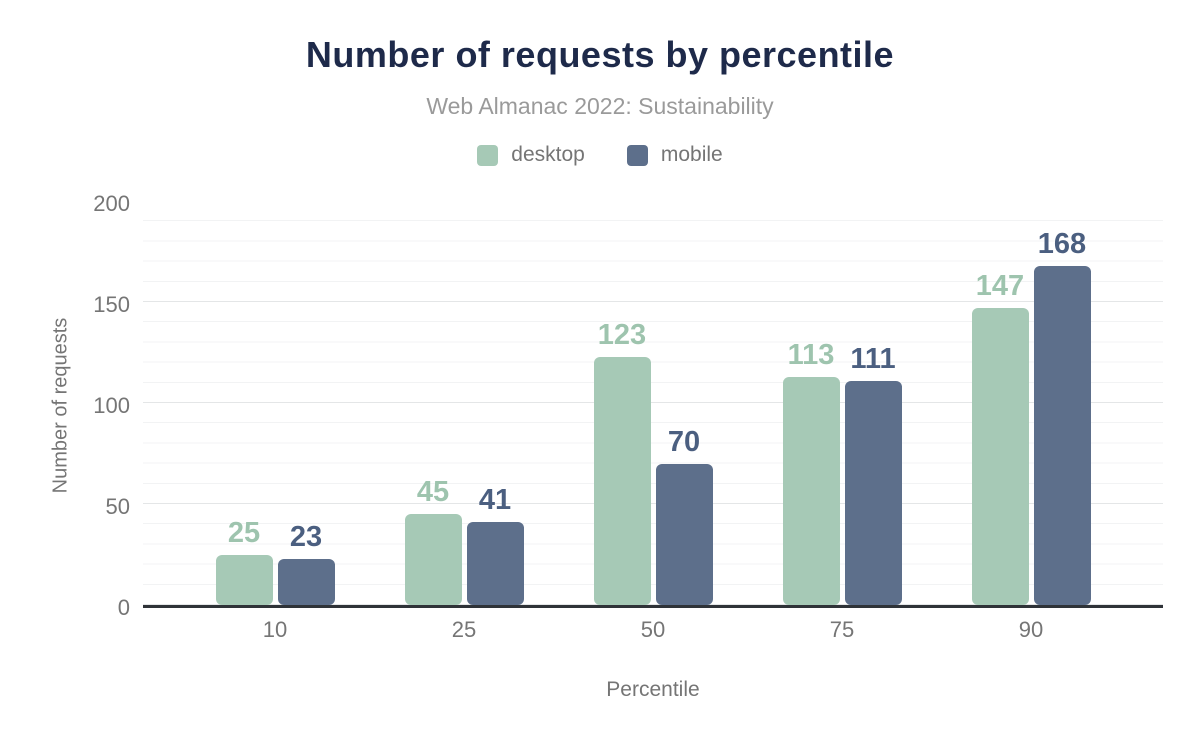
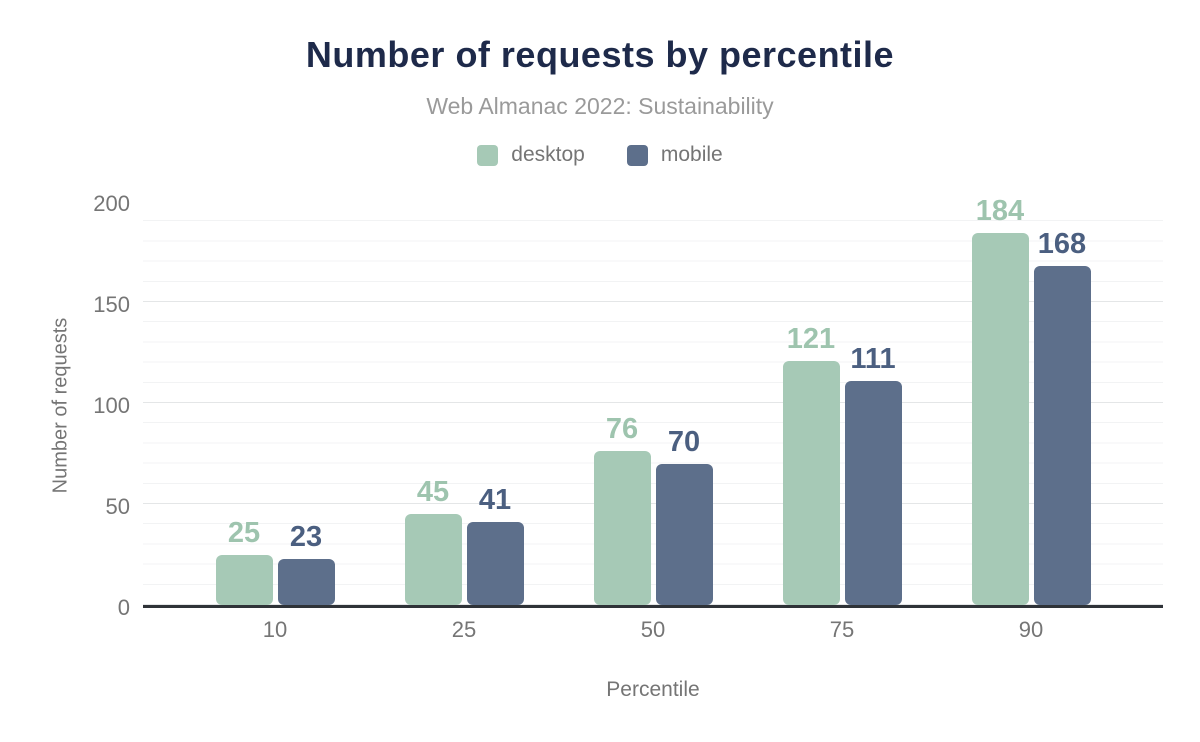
desktop/50: 123 -> 76
desktop/75: 113 -> 121
desktop/90: 147 -> 184
